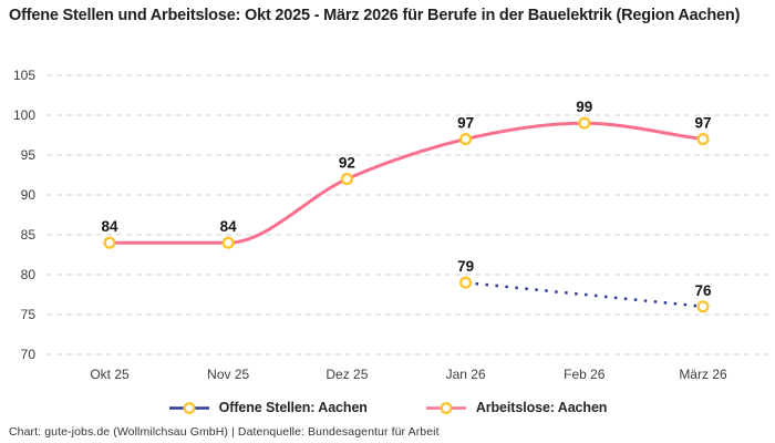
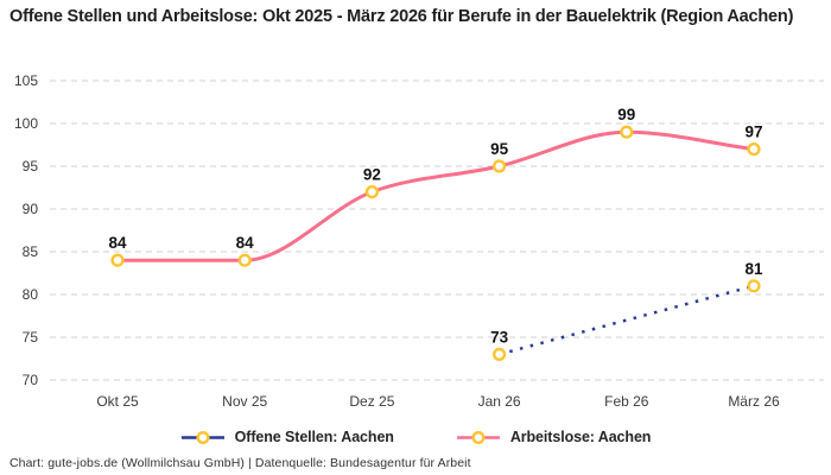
Offene Stellen: Aachen/Jan 26: 79 -> 73
Arbeitslose: Aachen/Jan 26: 97 -> 95
Offene Stellen: Aachen/März 26: 76 -> 81
